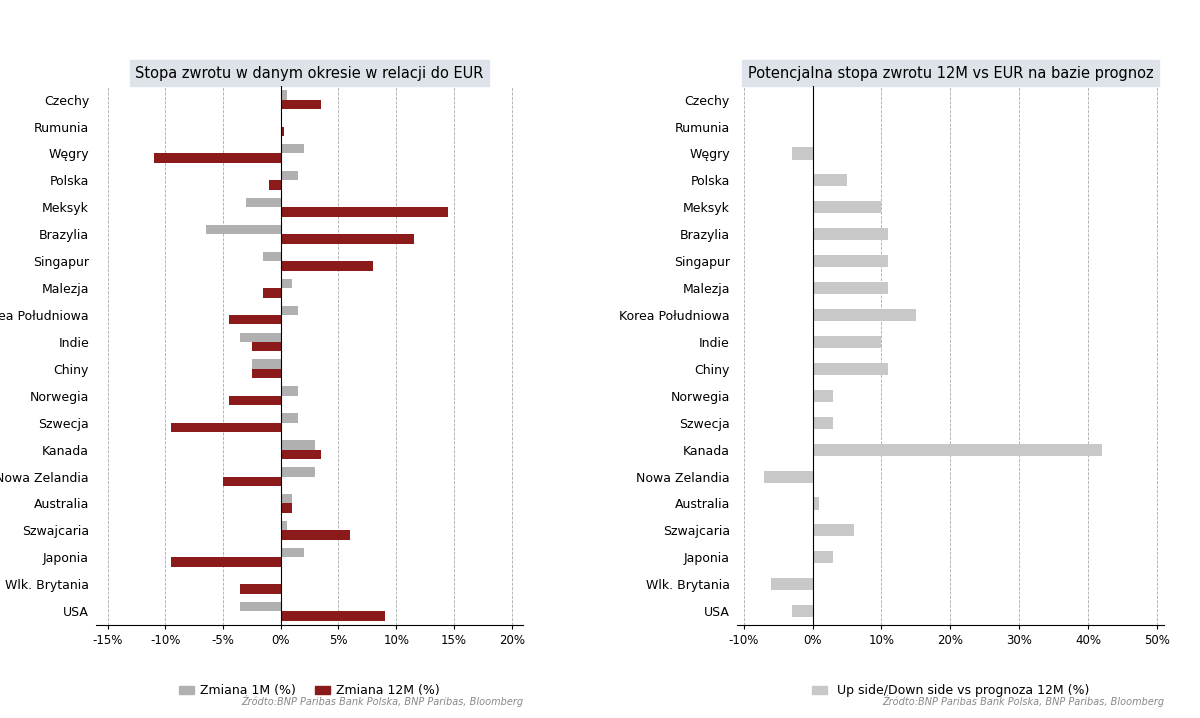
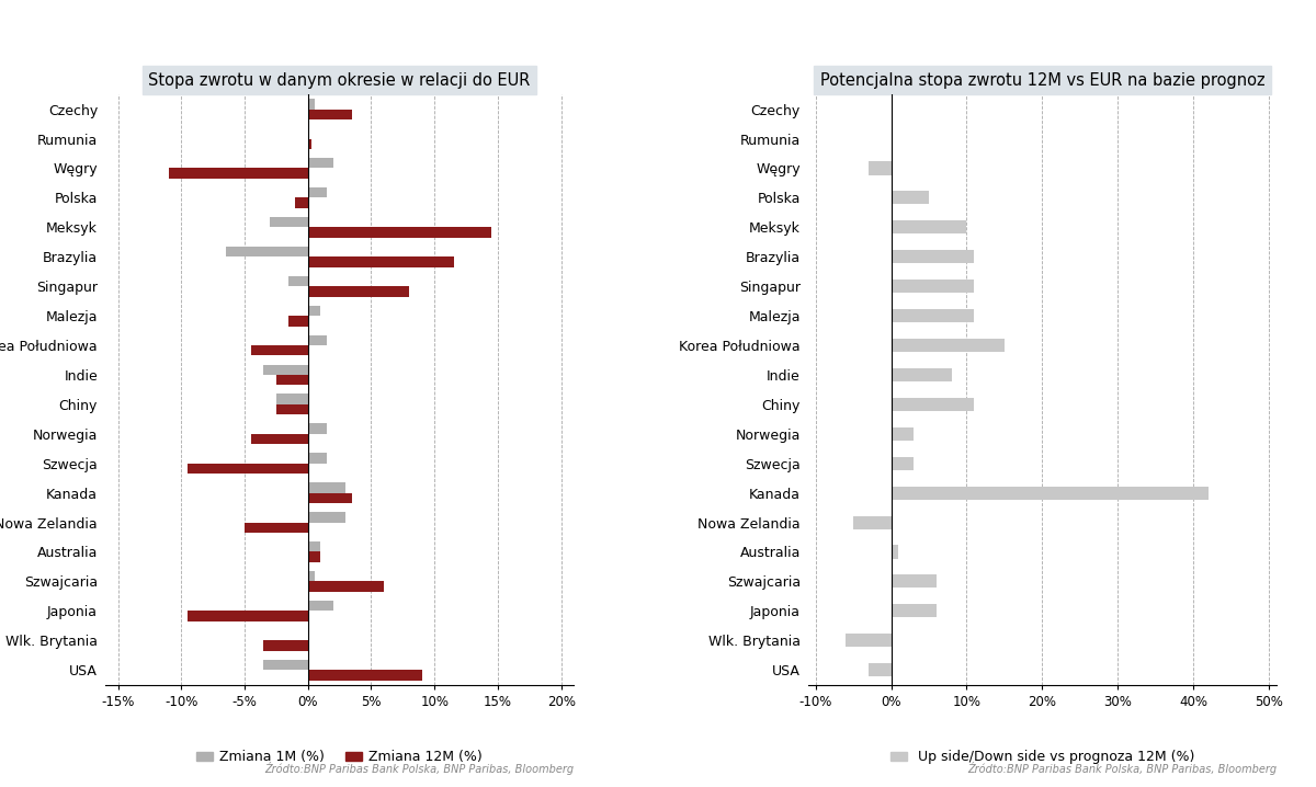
Potencjalna stopa zwrotu 12M vs EUR na bazie prognoz/Indie: 10% -> 8%
Potencjalna stopa zwrotu 12M vs EUR na bazie prognoz/Nowa Zelandia: -7% -> -5%
Potencjalna stopa zwrotu 12M vs EUR na bazie prognoz/Japonia: 3% -> 6%
